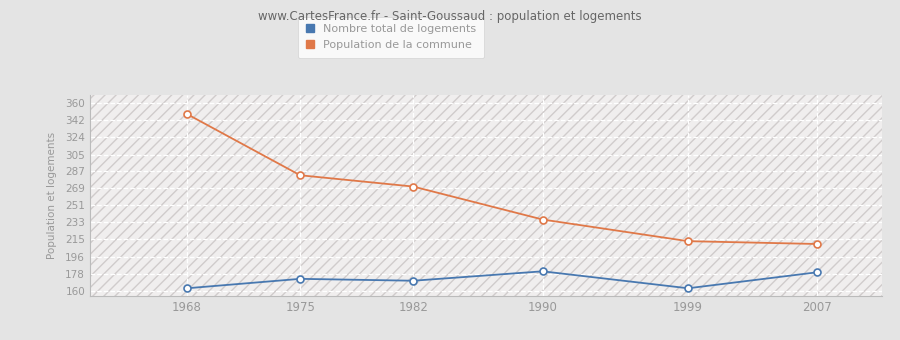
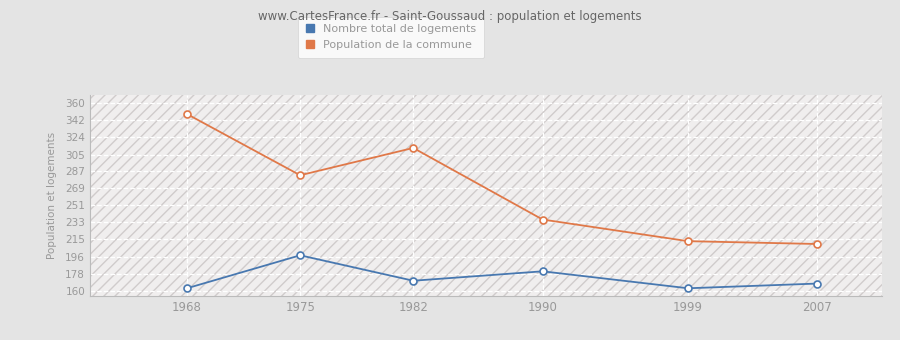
Nombre total de logements/1975: 173 -> 198
Population de la commune/1982: 271 -> 312
Nombre total de logements/2007: 180 -> 168
